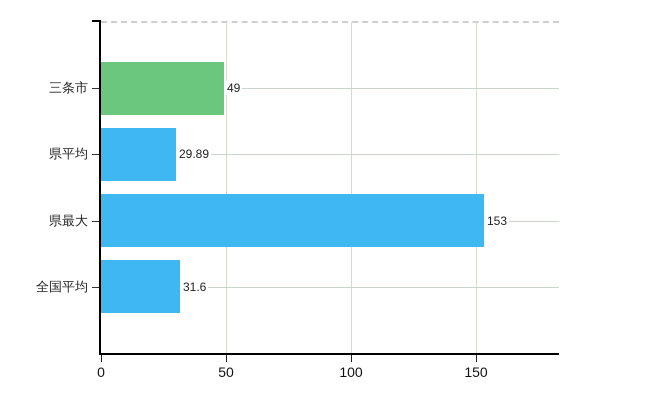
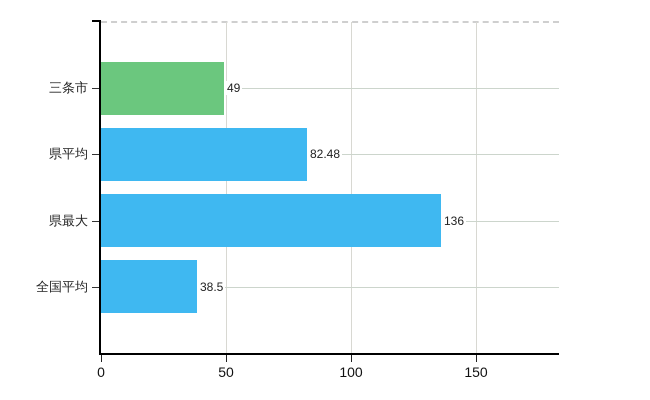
県平均: 29.89 -> 82.48
県最大: 153 -> 136
全国平均: 31.6 -> 38.5
